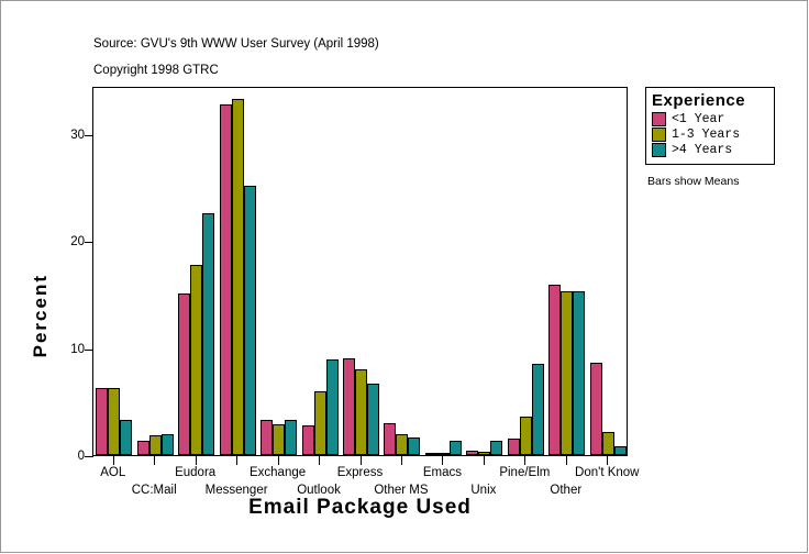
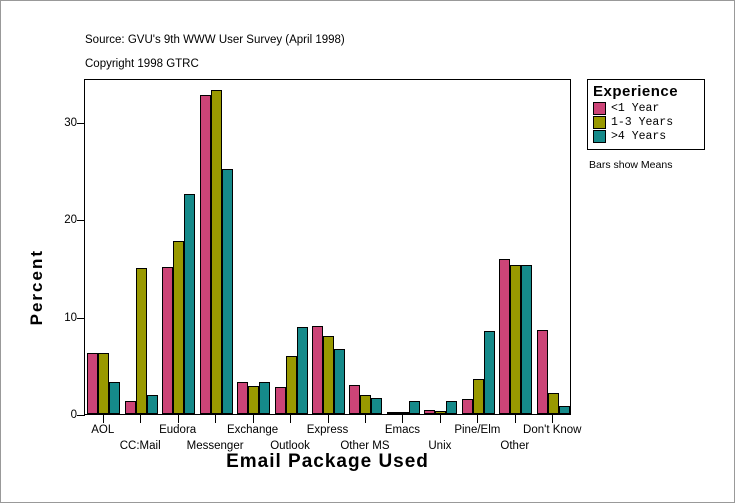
1-3 Years/CC:Mail: 2 -> 15
